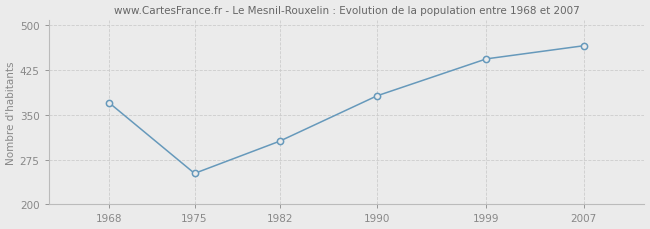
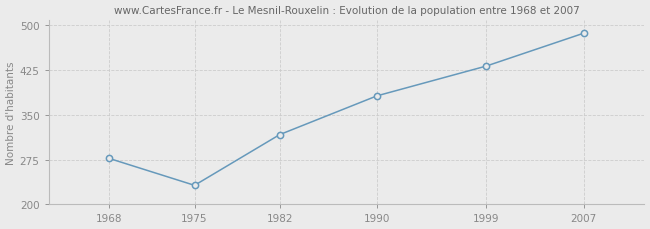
1968: 370 -> 277
1975: 252 -> 232
1982: 306 -> 317
1999: 444 -> 432
2007: 466 -> 487
